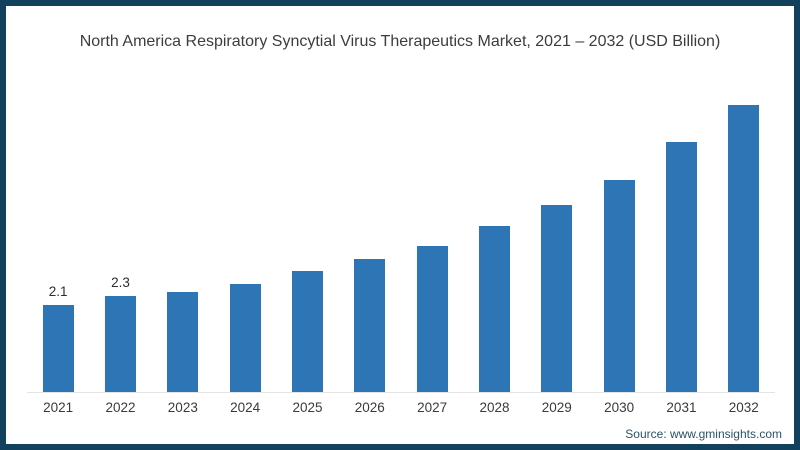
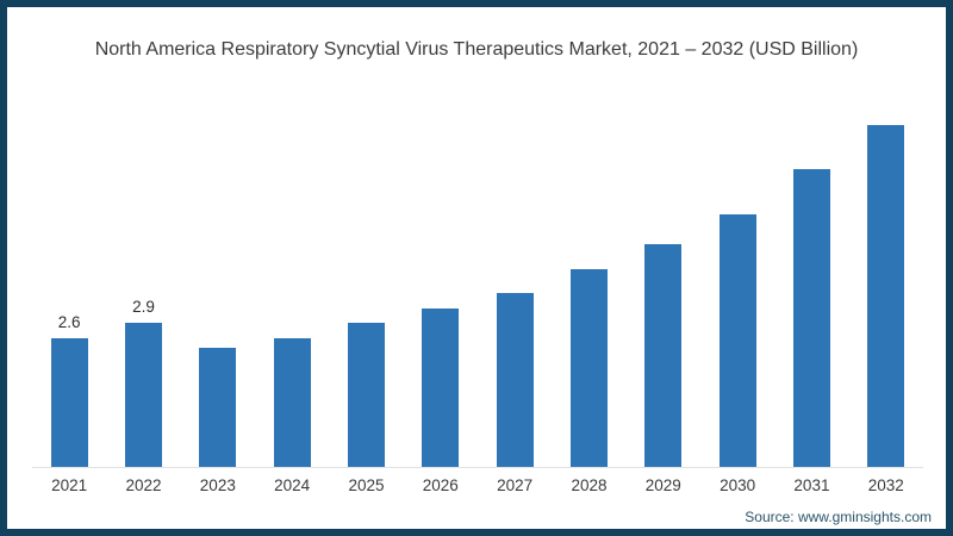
2021: 2.1 -> 2.6
2022: 2.3 -> 2.9
